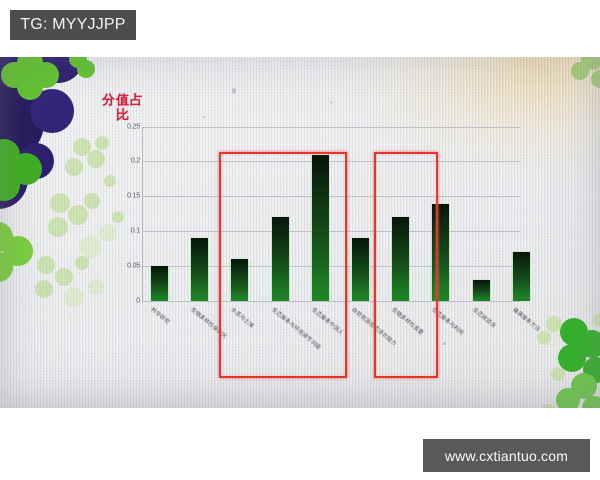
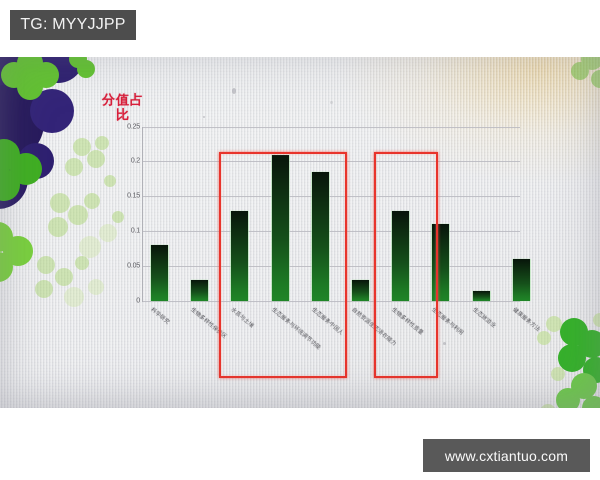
科学研究: 0.05 -> 0.08
生物多样性保护区: 0.09 -> 0.03
水质与土壤: 0.06 -> 0.13
生态服务与环境调节功能: 0.12 -> 0.21
生态服务中国人: 0.21 -> 0.18
自然资源生态潜在能力: 0.09 -> 0.03
生物多样性质量: 0.12 -> 0.13
生态服务与利用: 0.14 -> 0.11
生态旅游业: 0.03 -> 0.01
健康服务方法: 0.07 -> 0.06
